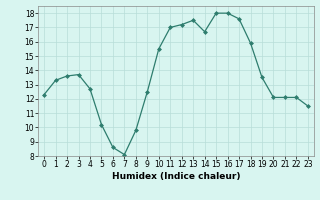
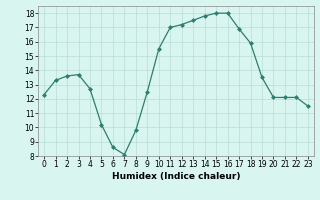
14: 16.7 -> 17.8
17: 17.6 -> 16.9
